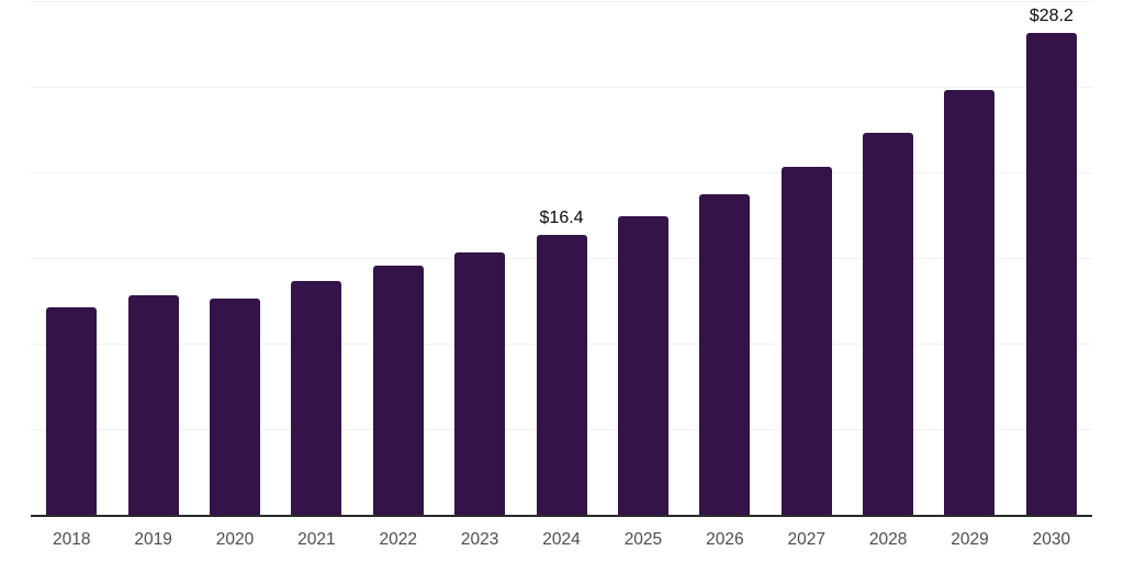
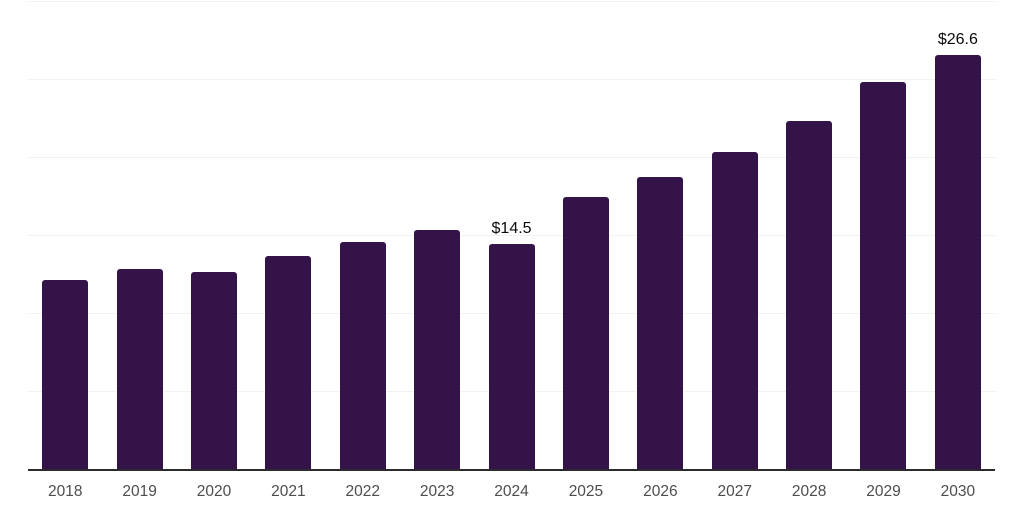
2024: $16.4 -> $14.5
2030: $28.2 -> $26.6
